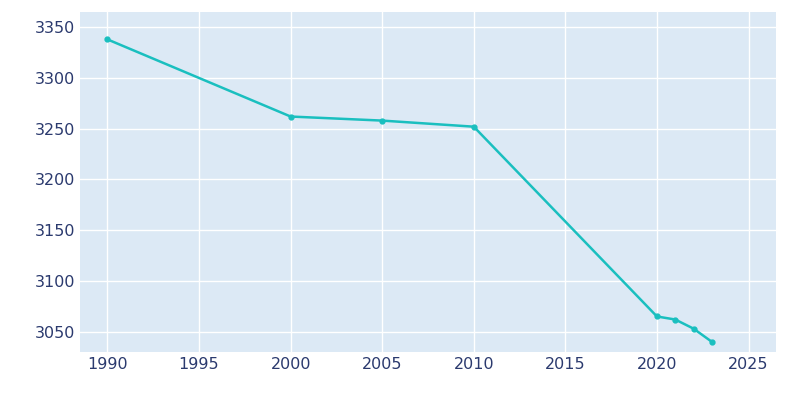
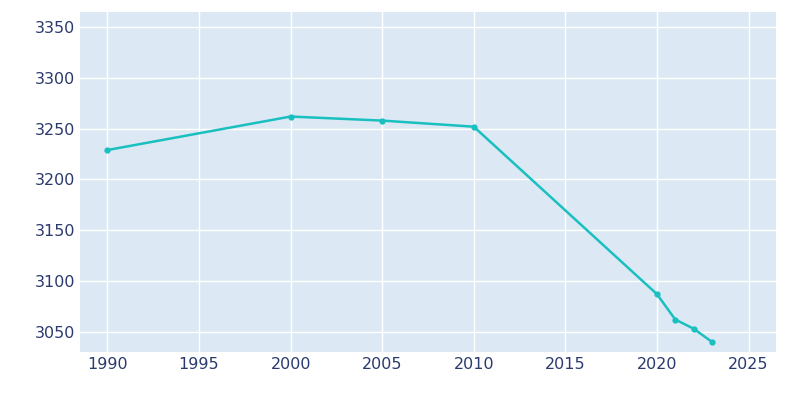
1990: 3338 -> 3229
2020: 3065 -> 3087
